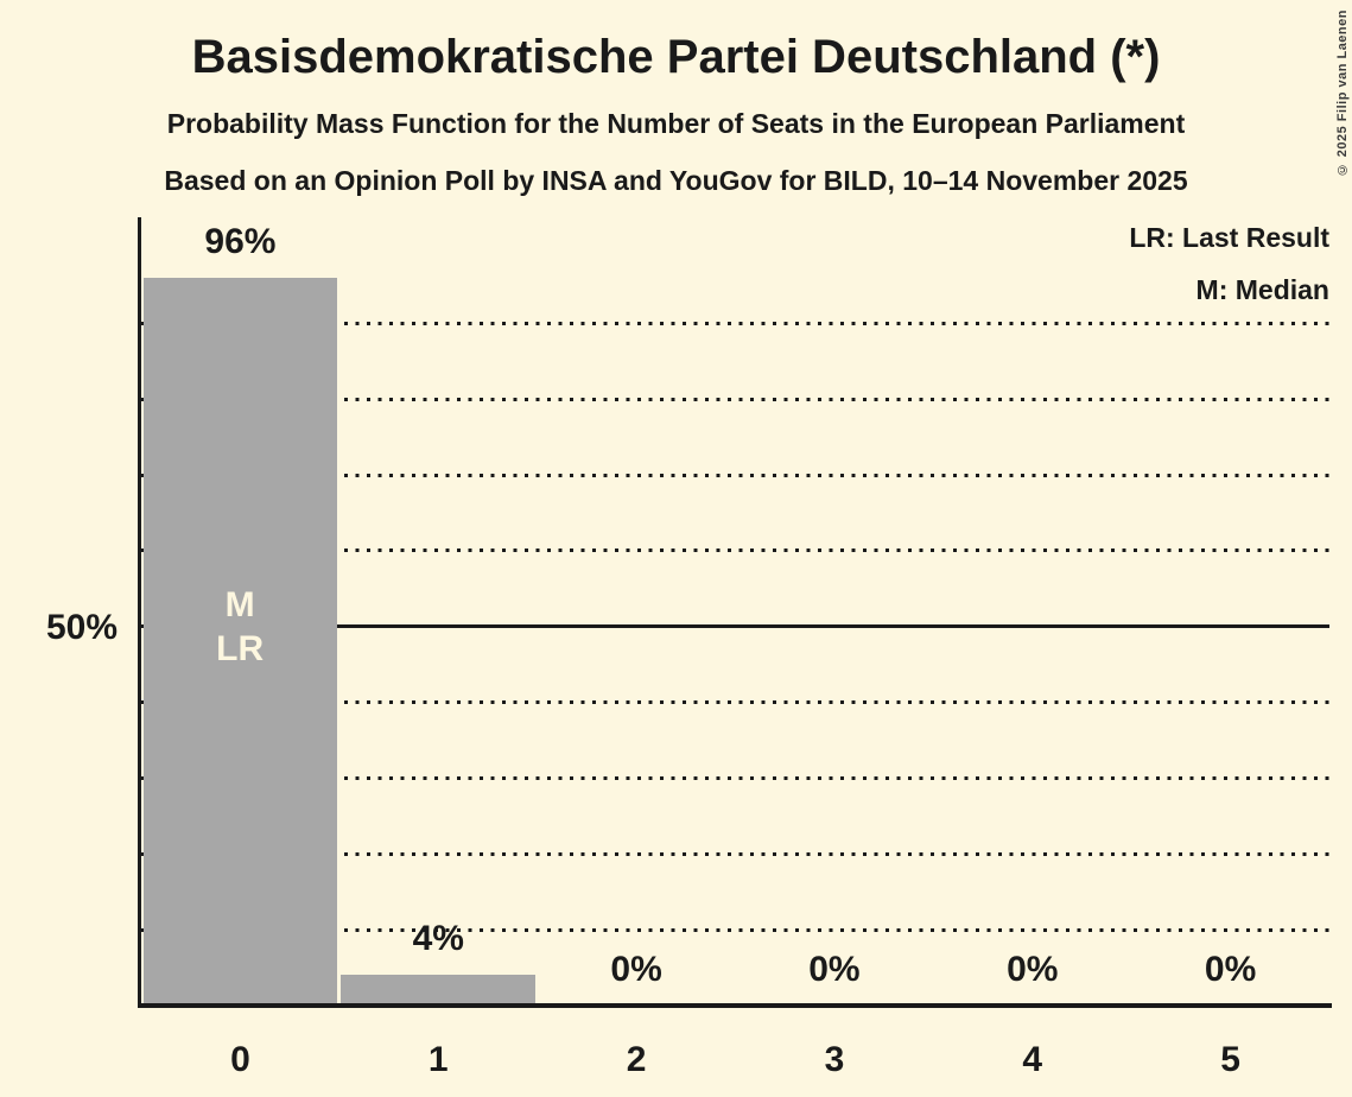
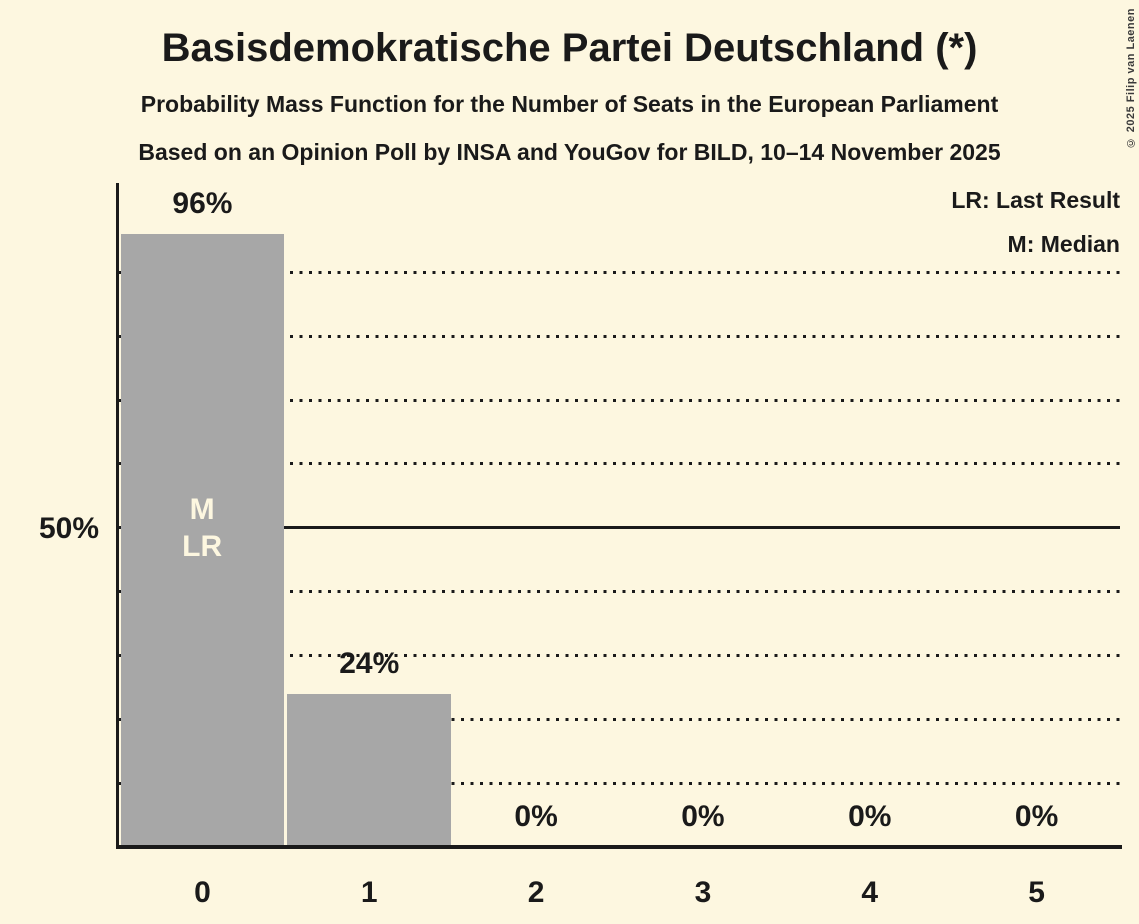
1: 4% -> 24%
